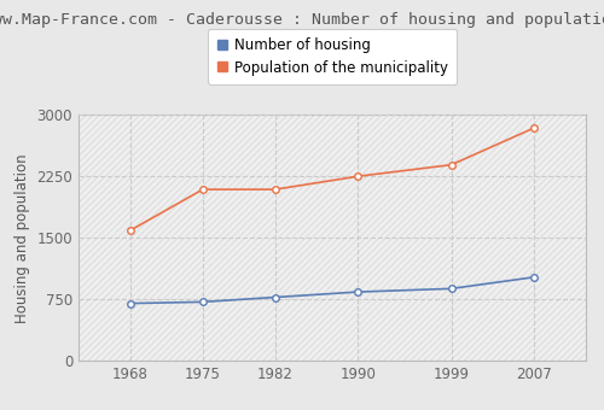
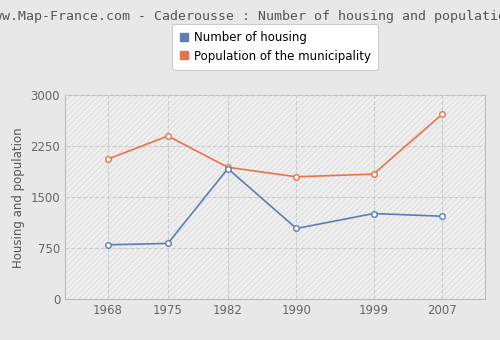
Number of housing/1968: 700 -> 800
Population of the municipality/1968: 1590 -> 2060
Number of housing/1975: 720 -> 820
Population of the municipality/1975: 2090 -> 2400
Number of housing/1982: 780 -> 1920
Population of the municipality/1982: 2090 -> 1940
Number of housing/1990: 840 -> 1040
Population of the municipality/1990: 2250 -> 1800
Number of housing/1999: 880 -> 1260
Population of the municipality/1999: 2390 -> 1840
Number of housing/2007: 1020 -> 1220
Population of the municipality/2007: 2840 -> 2720
